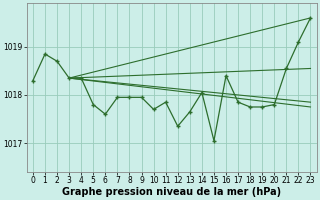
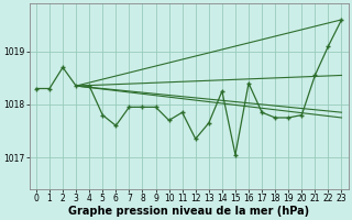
1: 1018.85 -> 1018.30
14: 1018.05 -> 1018.25
